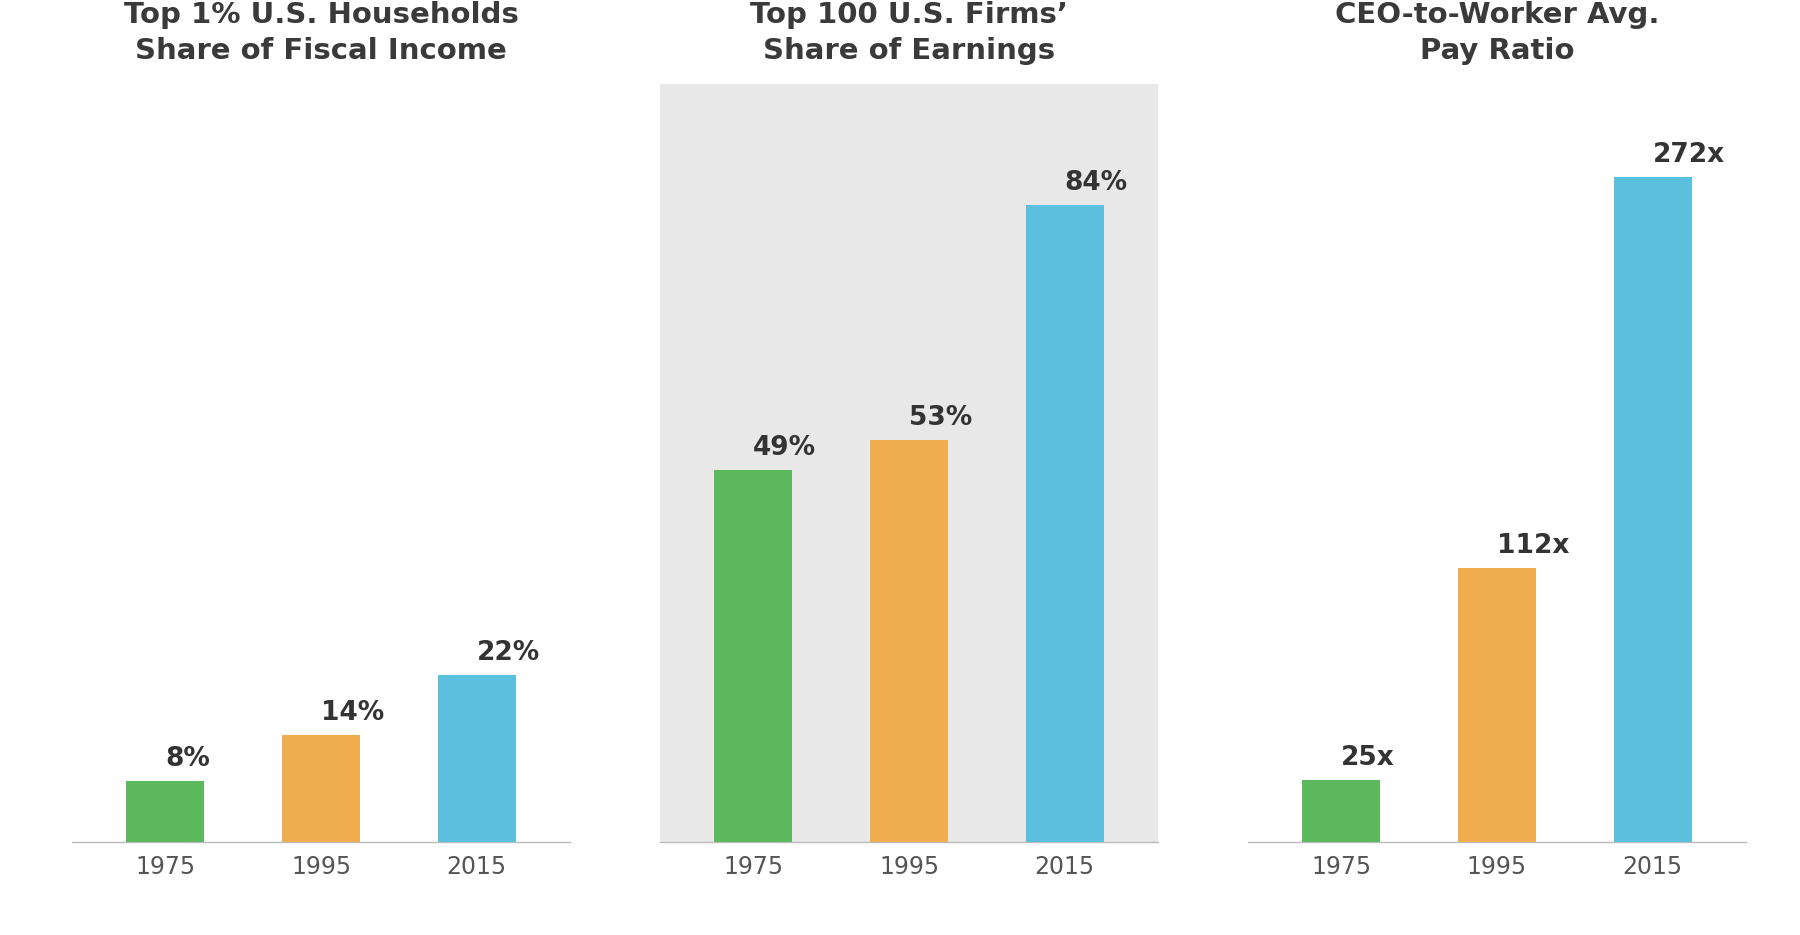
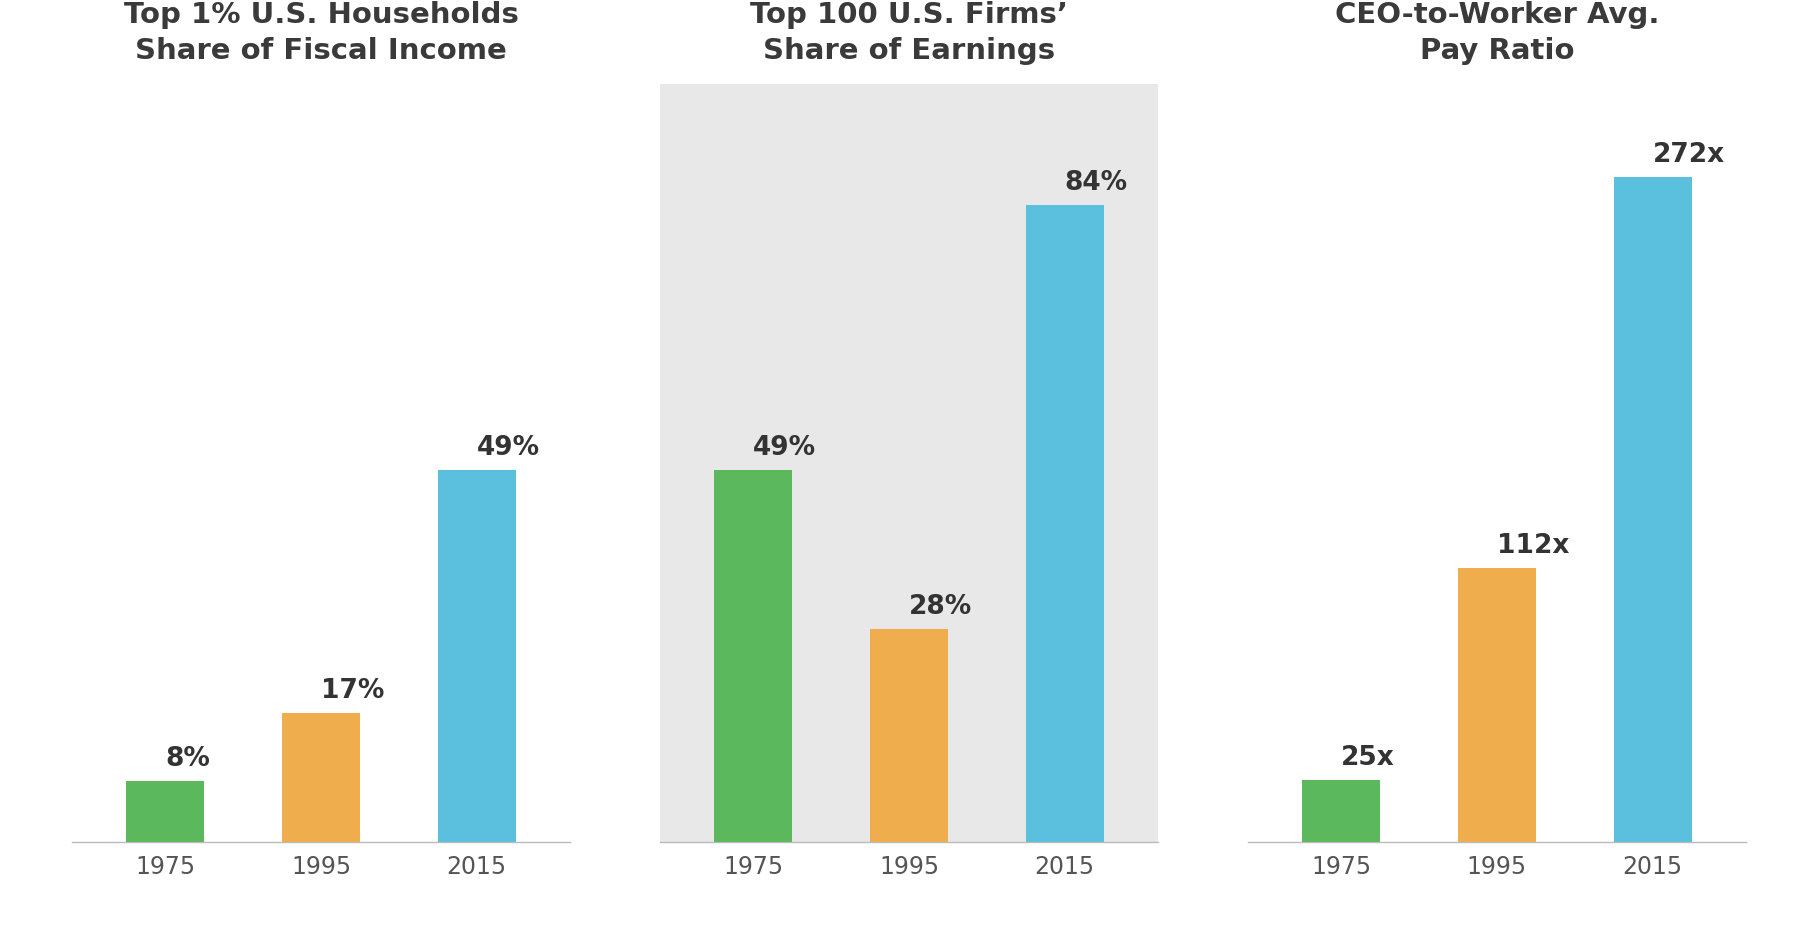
Top 1% U.S. Households Share of Fiscal Income/1995: 14% -> 17%
Top 1% U.S. Households Share of Fiscal Income/2015: 22% -> 49%
Top 100 U.S. Firms’ Share of Earnings/1995: 53% -> 28%
